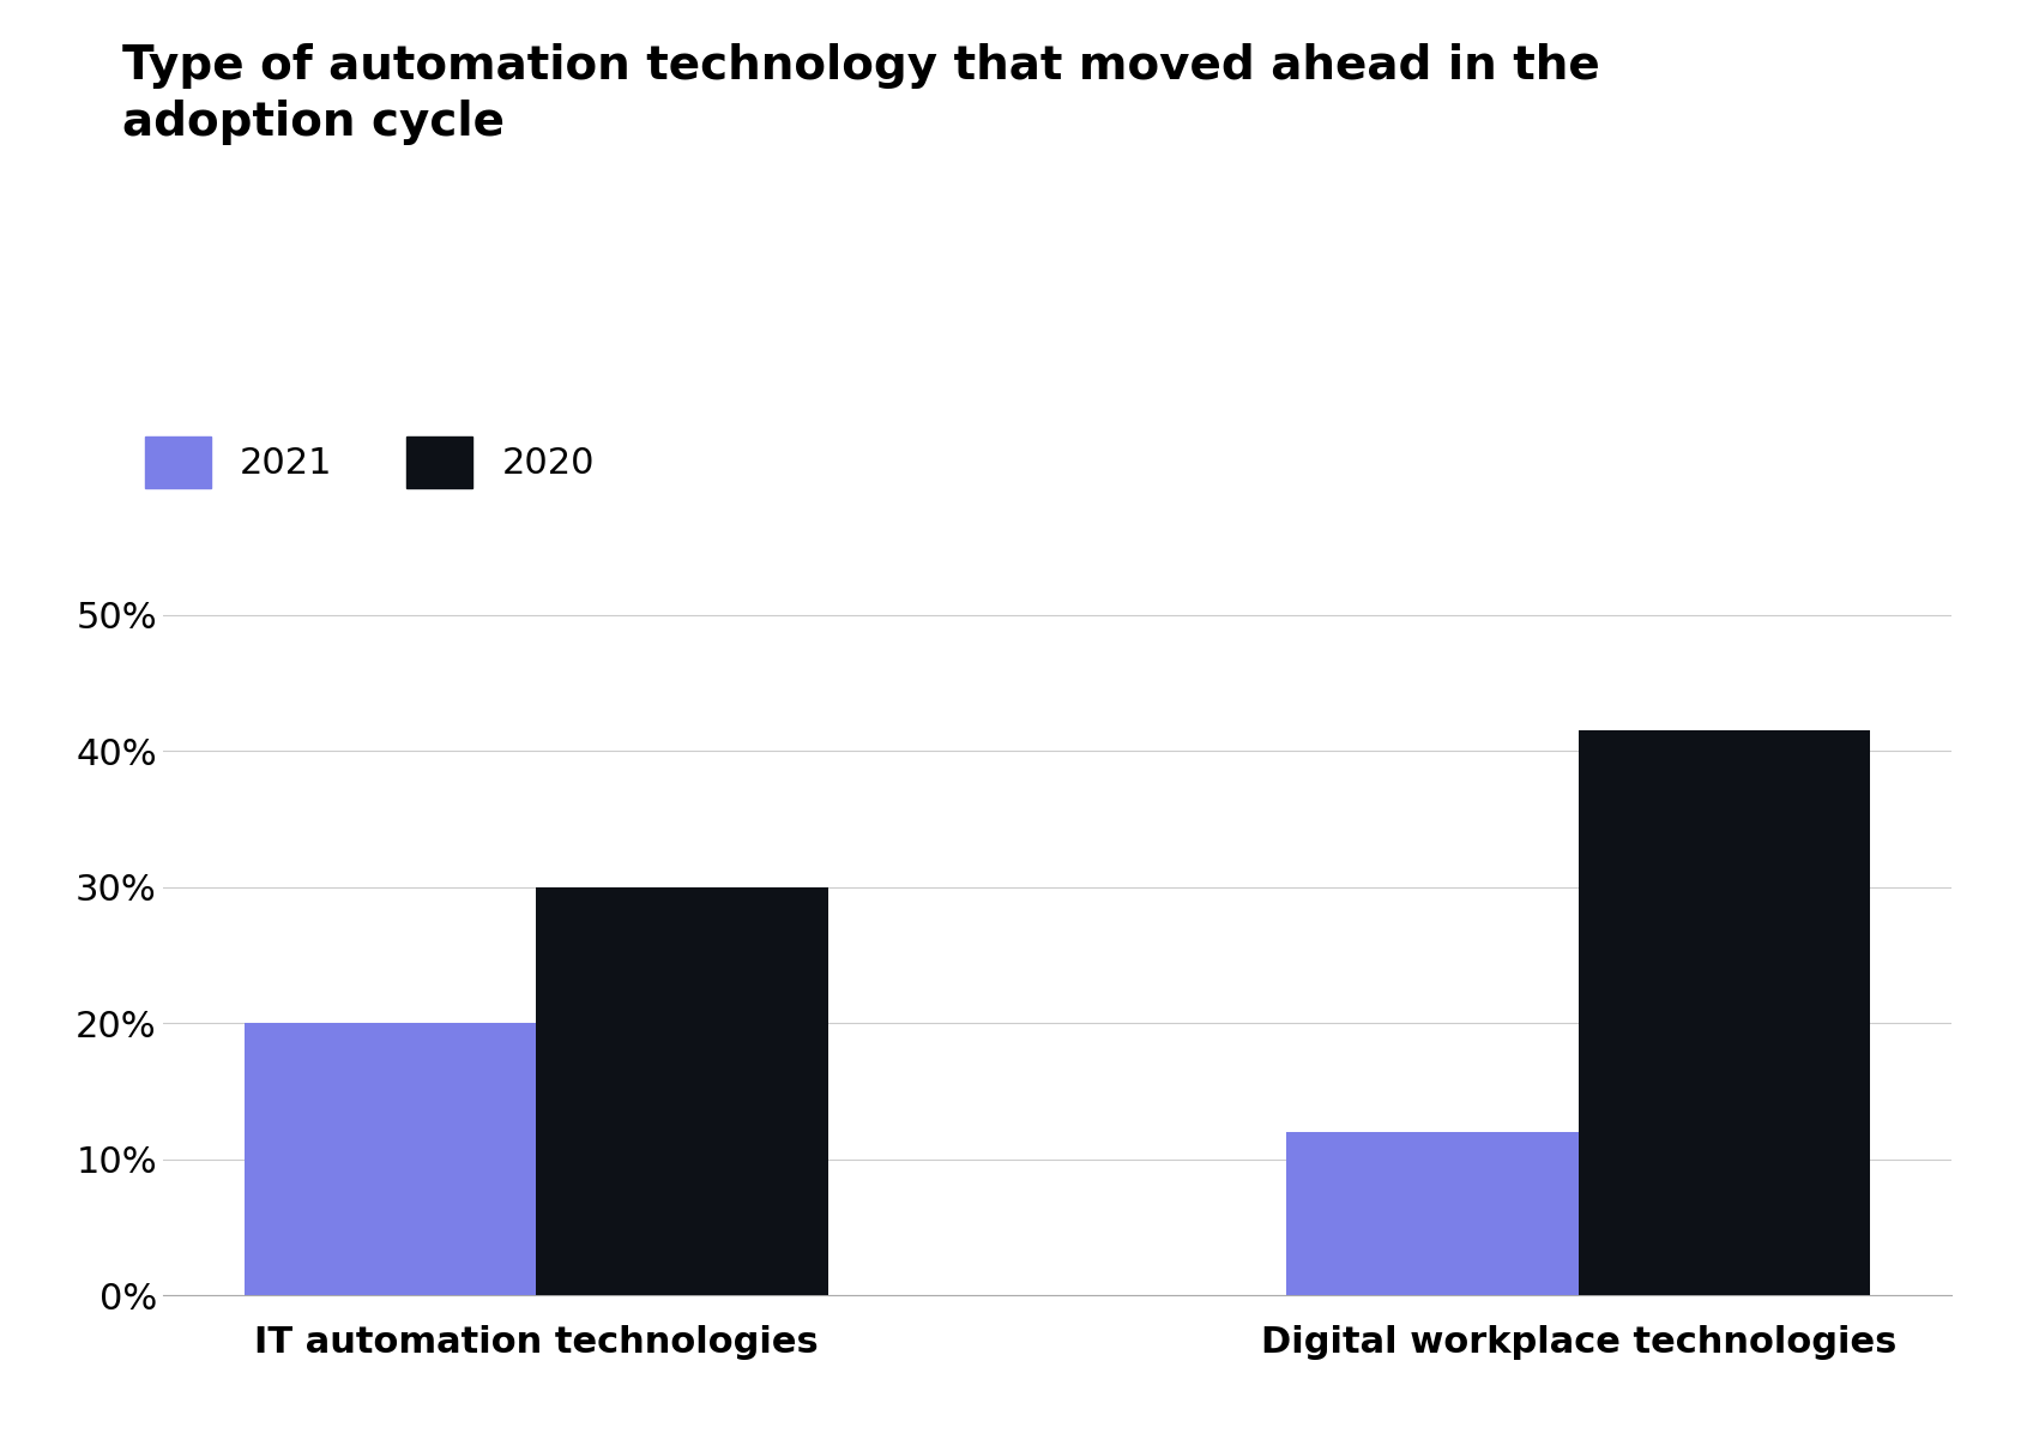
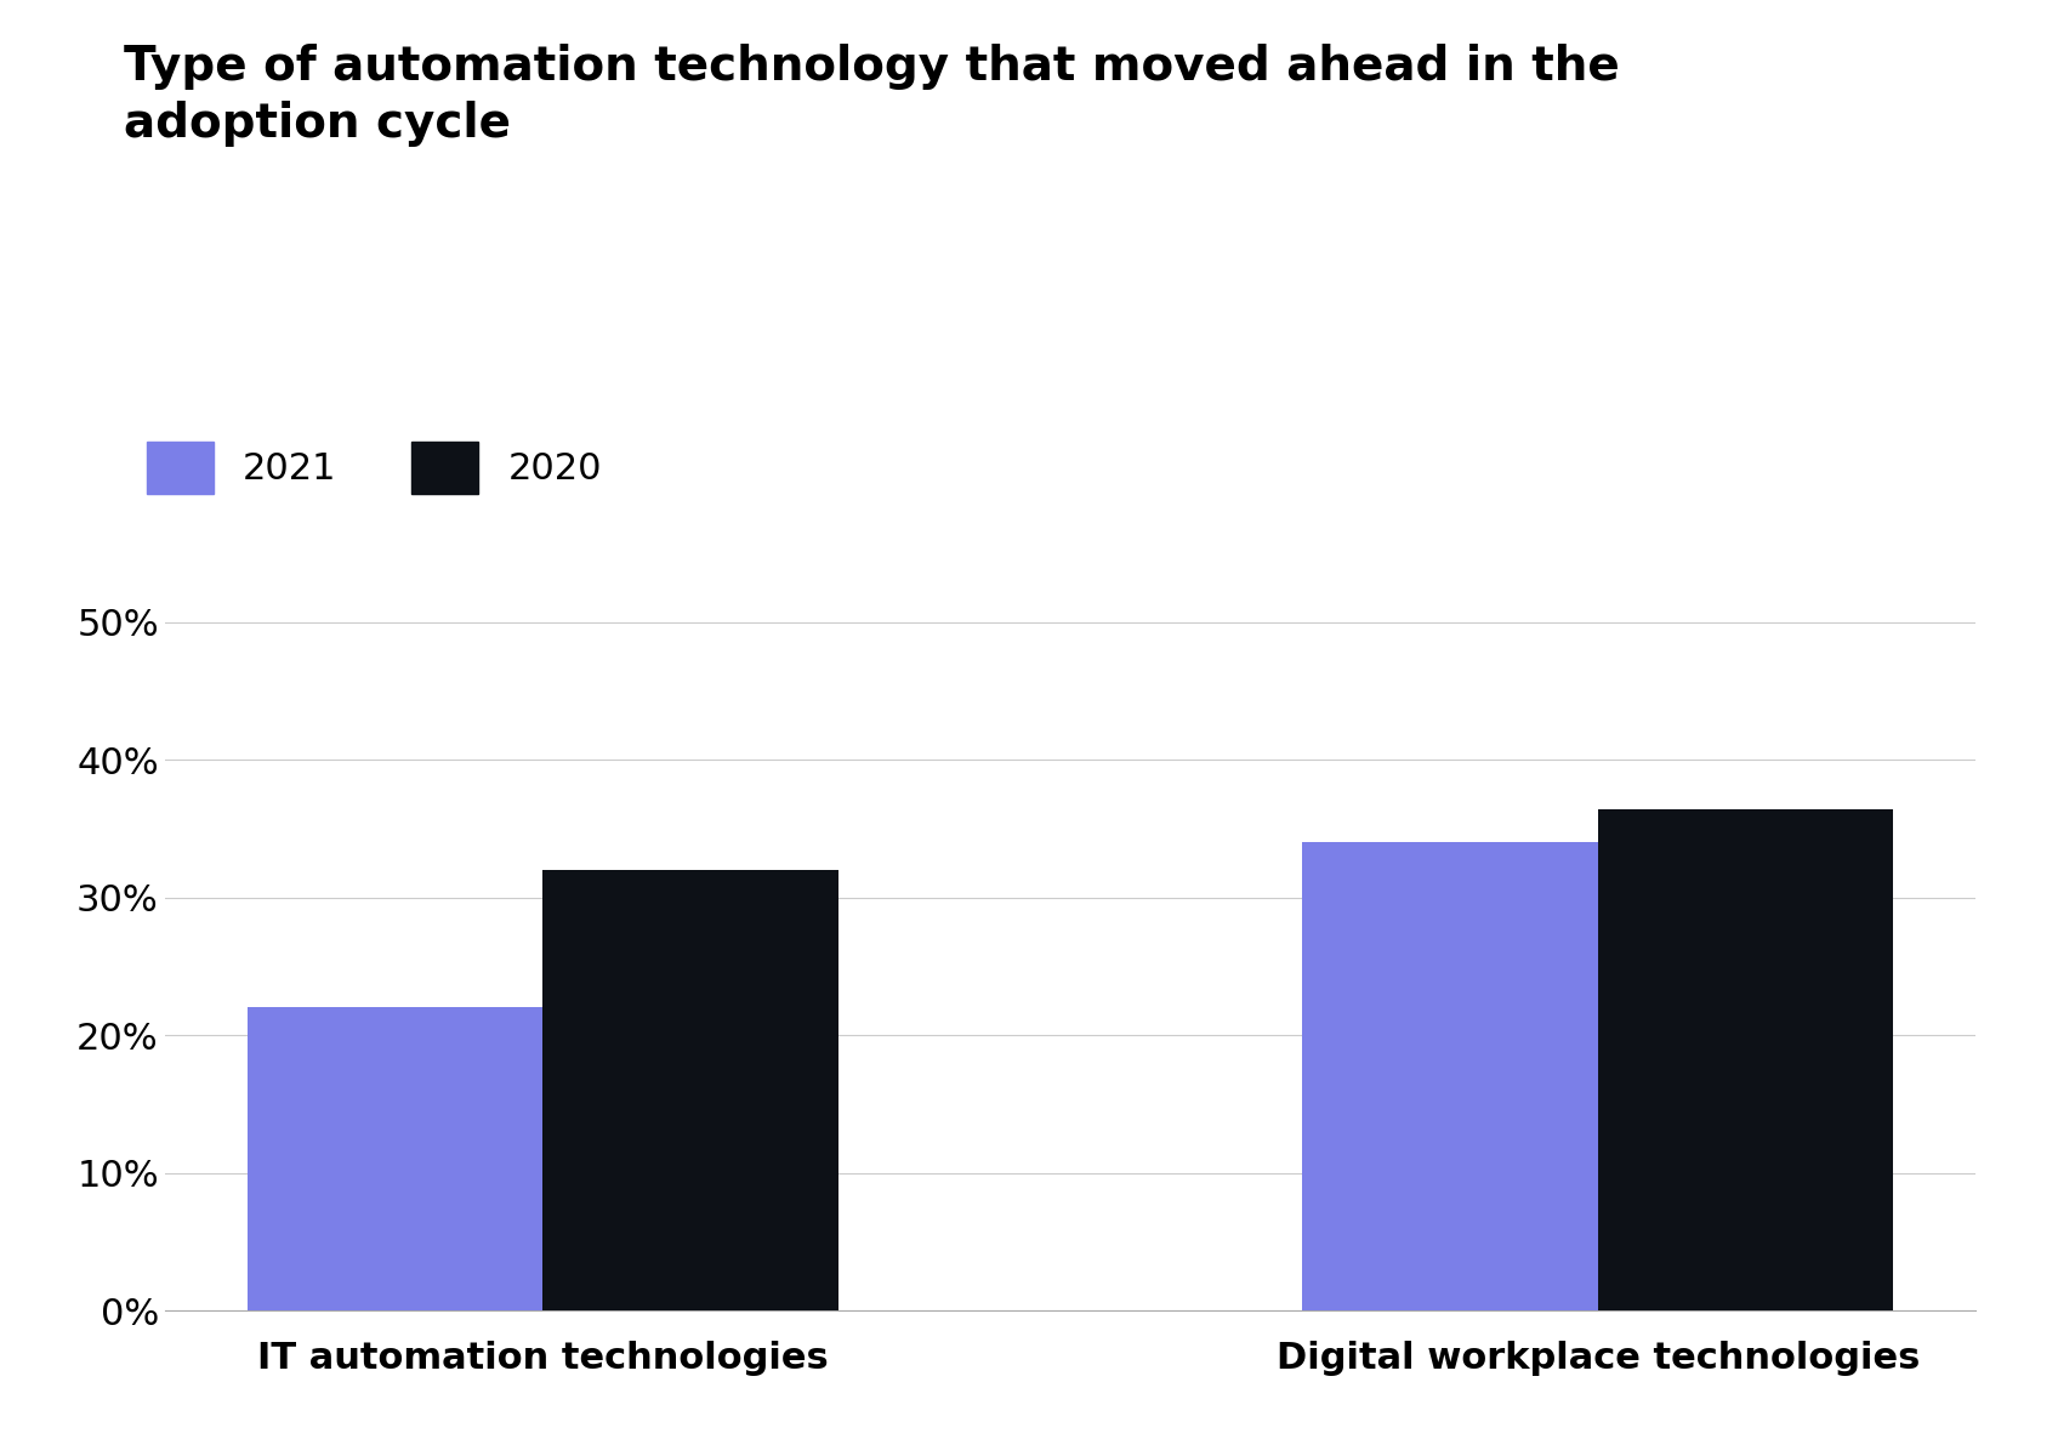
2021/IT automation technologies: 20% -> 22%
2020/IT automation technologies: 30.0% -> 32.0%
2021/Digital workplace technologies: 12% -> 34%
2020/Digital workplace technologies: 41.5% -> 36.4%
